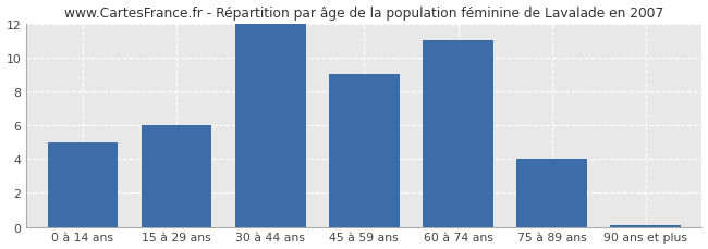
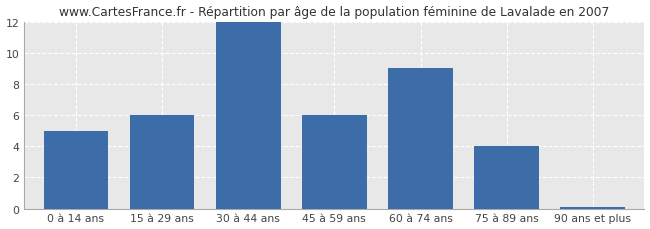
45 à 59 ans: 9.0 -> 6.0
60 à 74 ans: 11.0 -> 9.0
